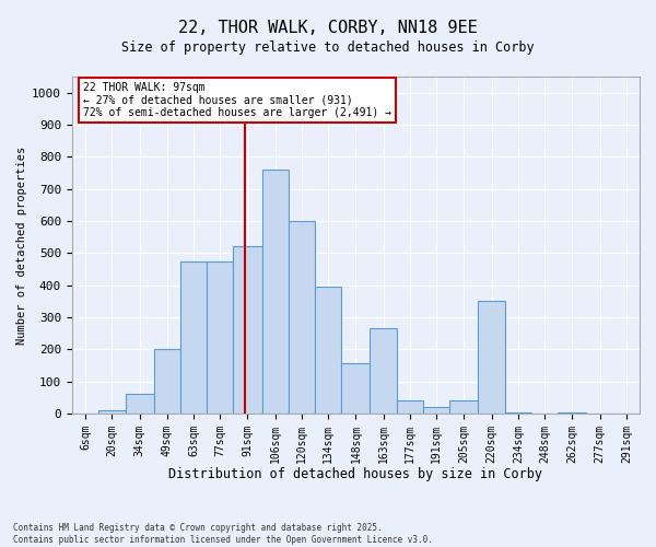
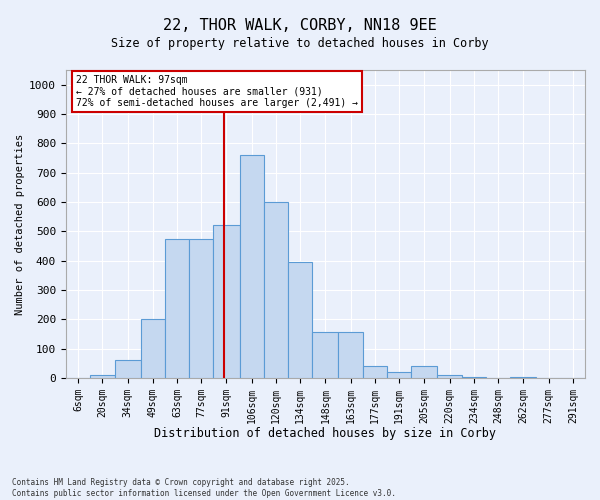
163sqm: 265 -> 155
220sqm: 350 -> 10
